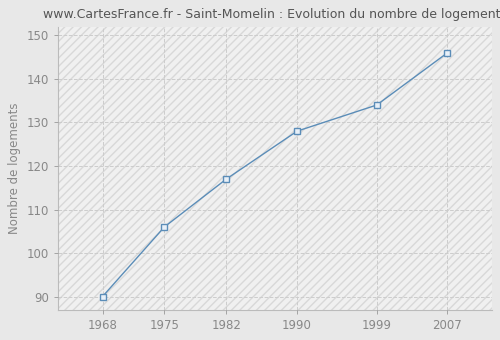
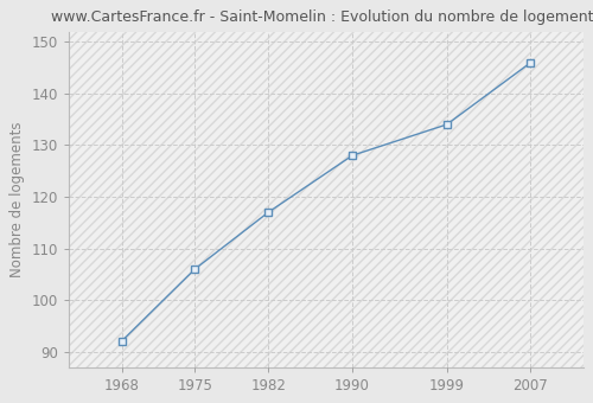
1968: 90 -> 92
